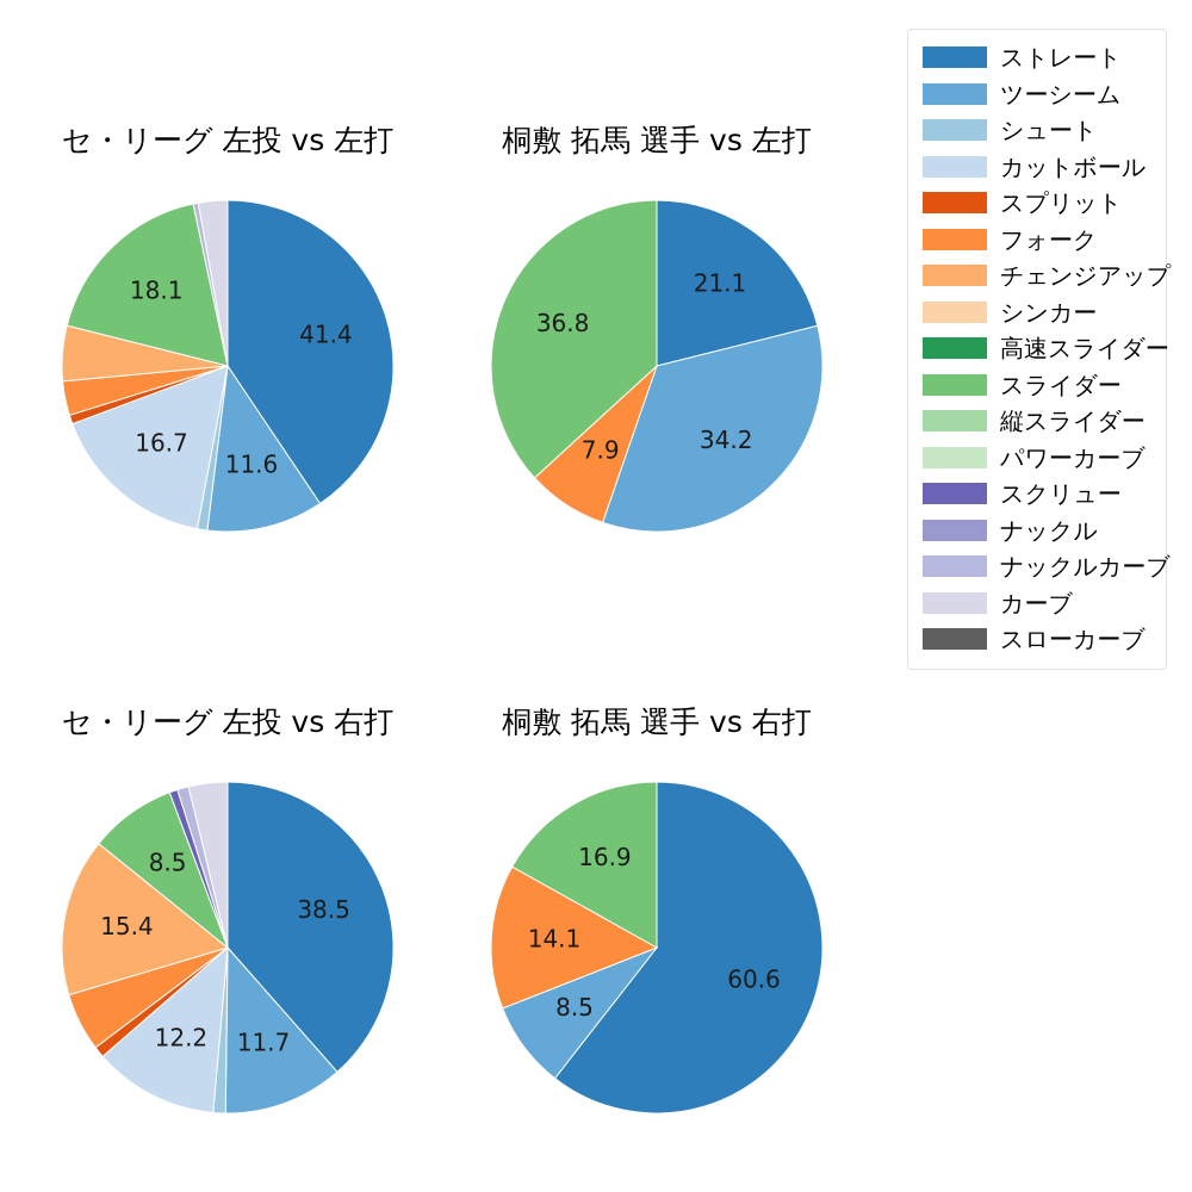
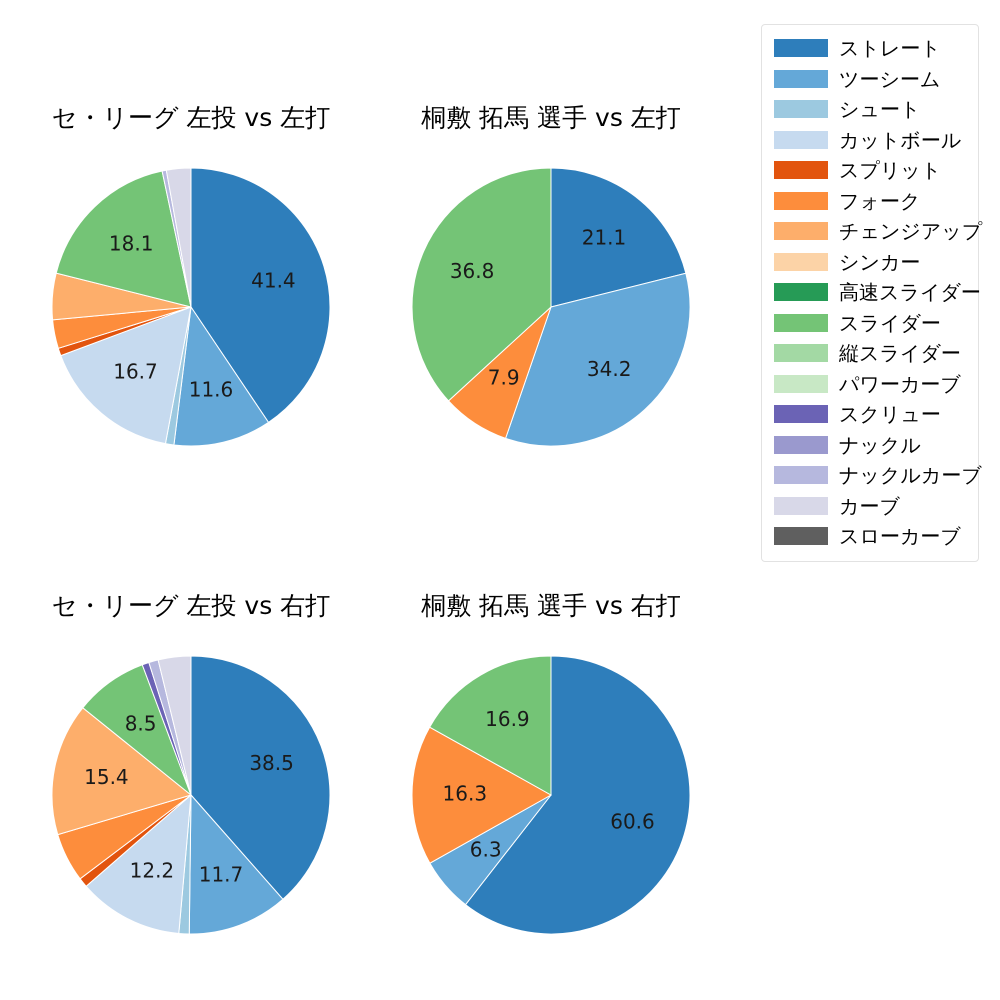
桐敷 拓馬 選手 vs 右打/ツーシーム: 8.5 -> 6.3
桐敷 拓馬 選手 vs 右打/フォーク: 14.1 -> 16.3
